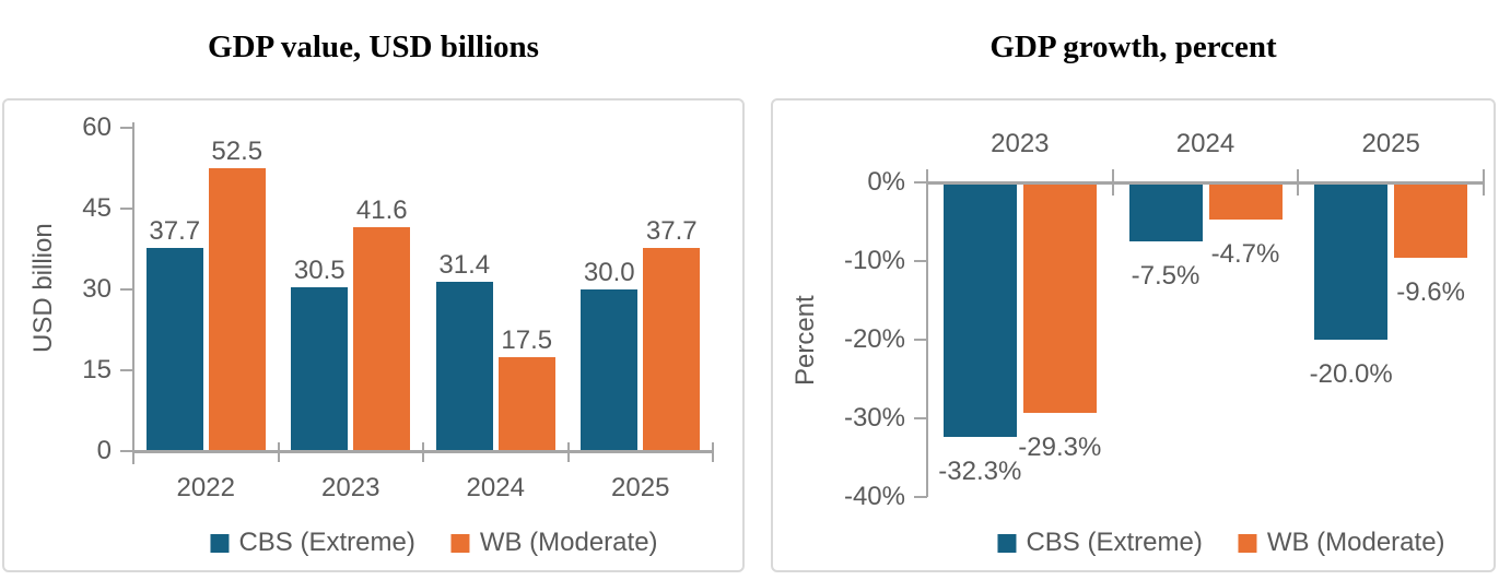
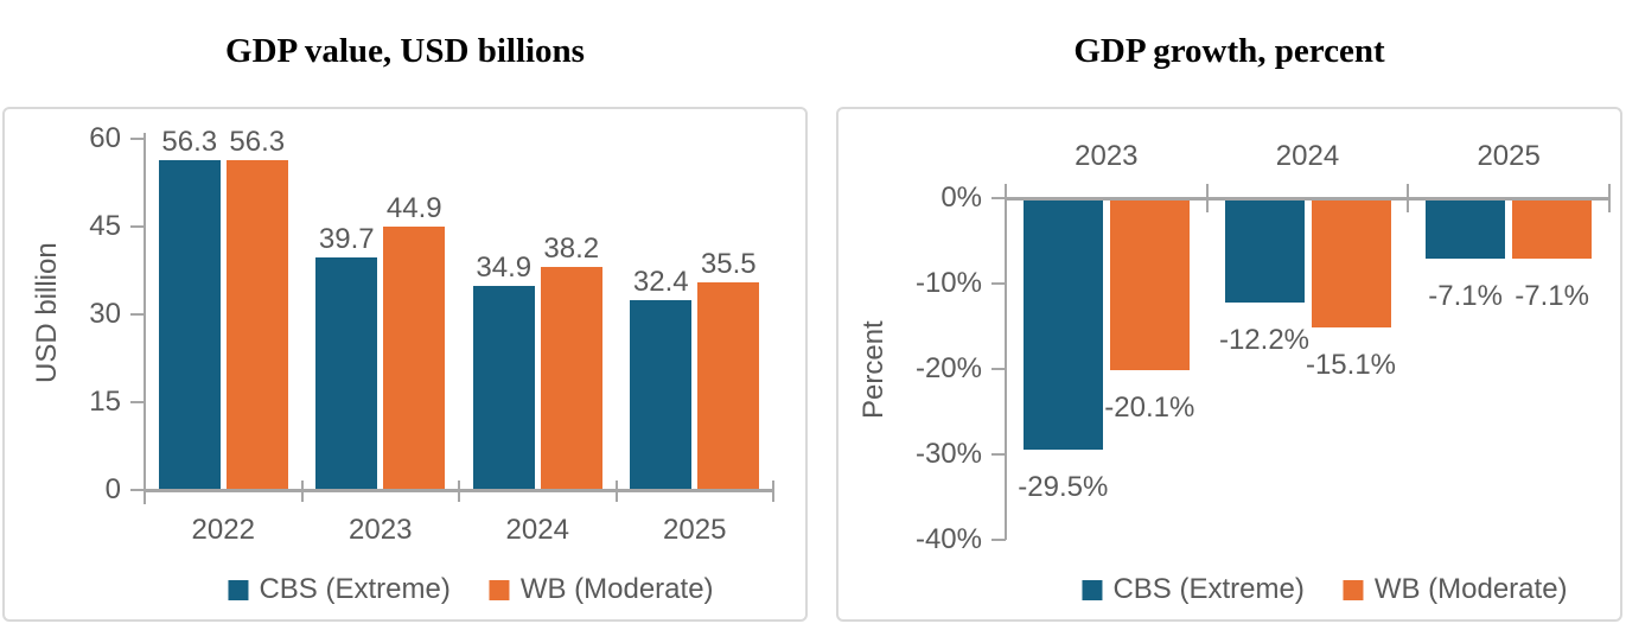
GDP value, USD billions/CBS (Extreme)/2022: 37.7 -> 56.3
GDP value, USD billions/WB (Moderate)/2022: 52.5 -> 56.3
GDP value, USD billions/CBS (Extreme)/2023: 30.5 -> 39.7
GDP value, USD billions/WB (Moderate)/2023: 41.6 -> 44.9
GDP value, USD billions/CBS (Extreme)/2024: 31.4 -> 34.9
GDP value, USD billions/WB (Moderate)/2024: 17.5 -> 38.2
GDP value, USD billions/CBS (Extreme)/2025: 30.0 -> 32.4
GDP value, USD billions/WB (Moderate)/2025: 37.7 -> 35.5
GDP growth, percent/CBS (Extreme)/2023: -32.3% -> -29.5%
GDP growth, percent/WB (Moderate)/2023: -29.3% -> -20.1%
GDP growth, percent/CBS (Extreme)/2024: -7.5% -> -12.2%
GDP growth, percent/WB (Moderate)/2024: -4.7% -> -15.1%
GDP growth, percent/CBS (Extreme)/2025: -20.0% -> -7.1%
GDP growth, percent/WB (Moderate)/2025: -9.6% -> -7.1%
